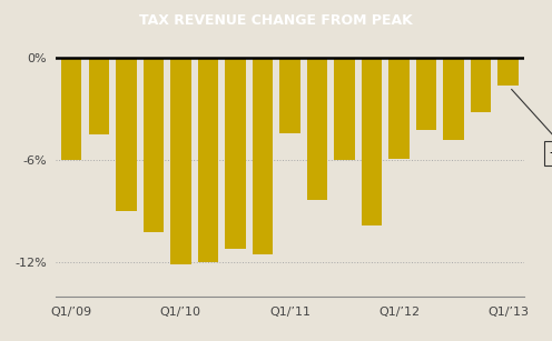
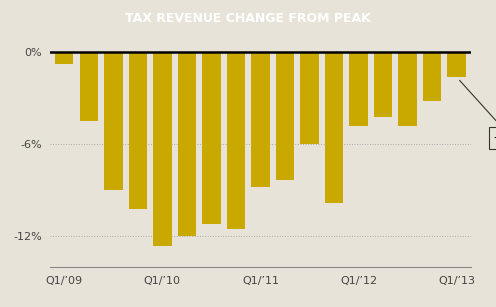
Q1/’09: -6.0% -> -0.8%
Q1/’10: -12.1% -> -12.6%
Q1/’11: -4.4% -> -8.8%
Q1/’12: -5.9% -> -4.8%
